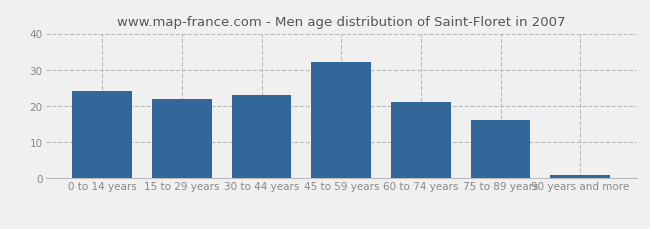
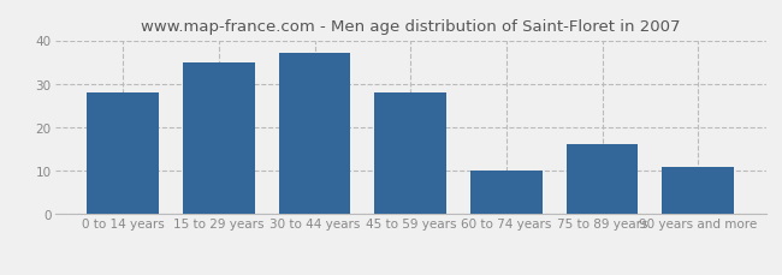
0 to 14 years: 24 -> 28
15 to 29 years: 22 -> 35
30 to 44 years: 23 -> 37
45 to 59 years: 32 -> 28
60 to 74 years: 21 -> 10
90 years and more: 1 -> 11
